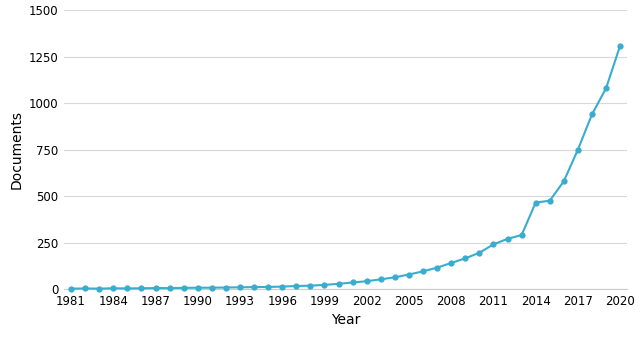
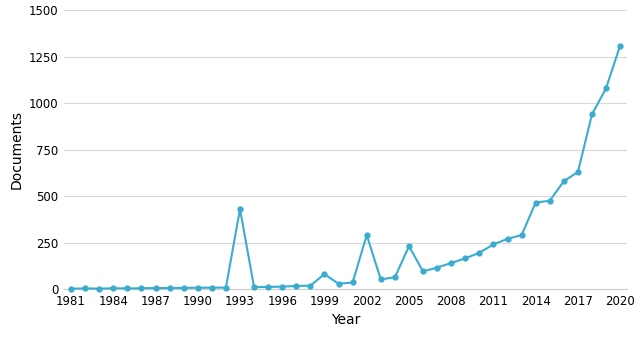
1993: 10 -> 430
1999: 20 -> 80
2002: 40 -> 290
2005: 80 -> 230
2017: 750 -> 630
